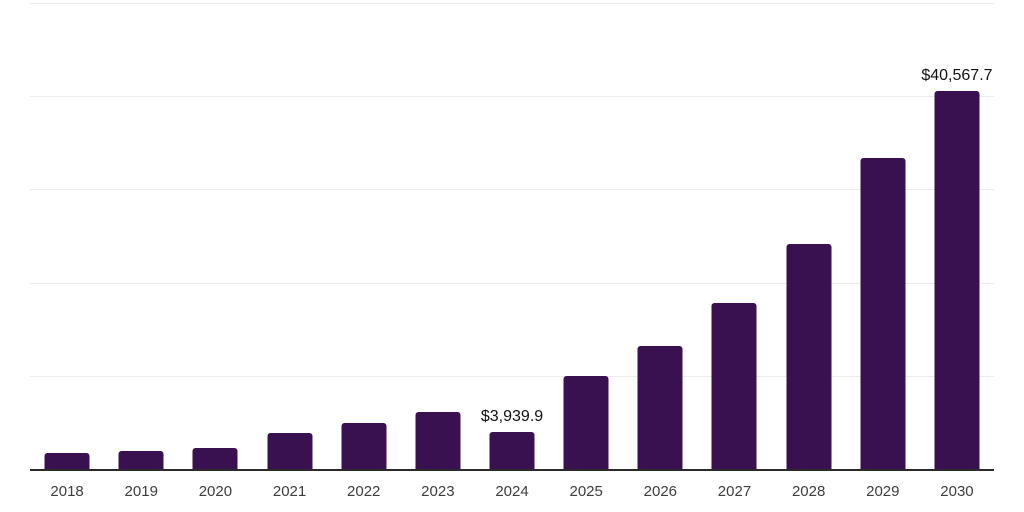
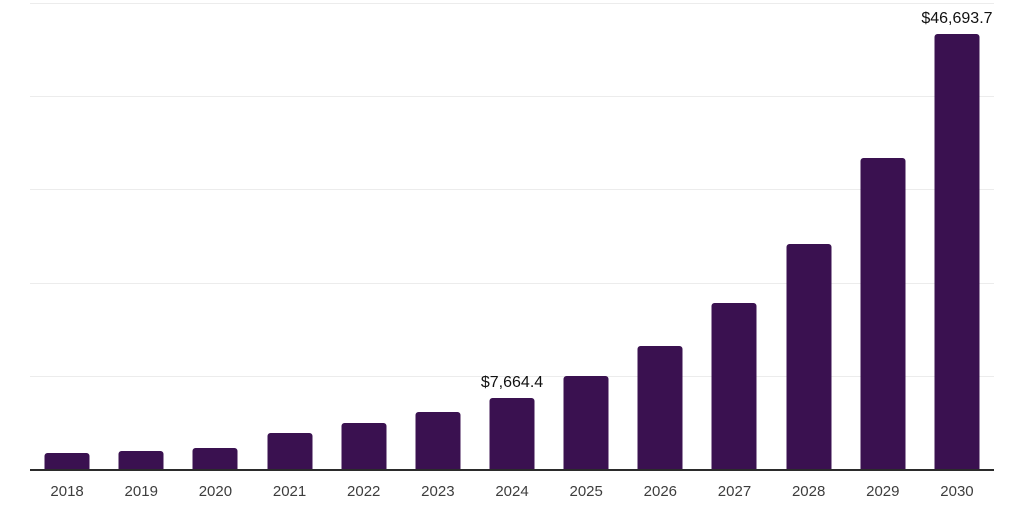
2024: $3,939.9 -> $7,664.4
2030: $40,567.7 -> $46,693.7
